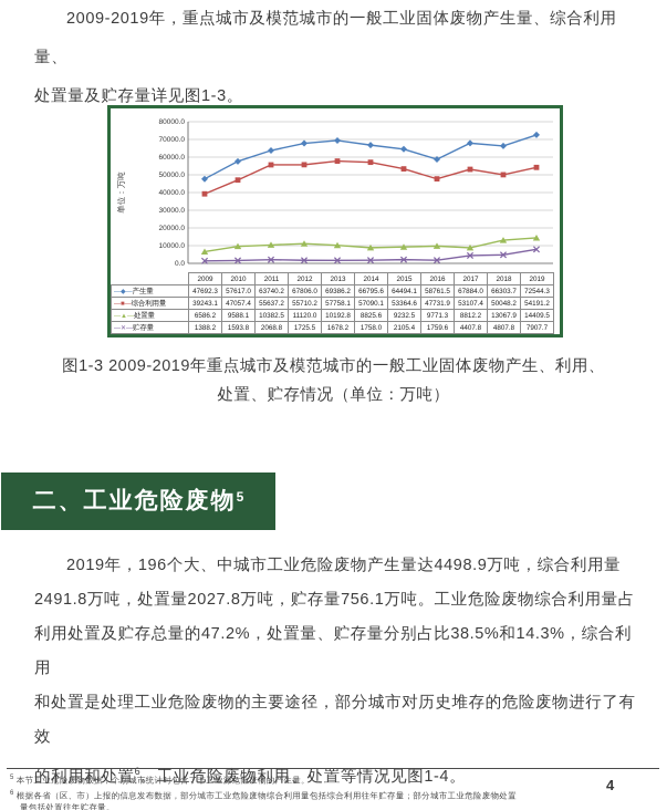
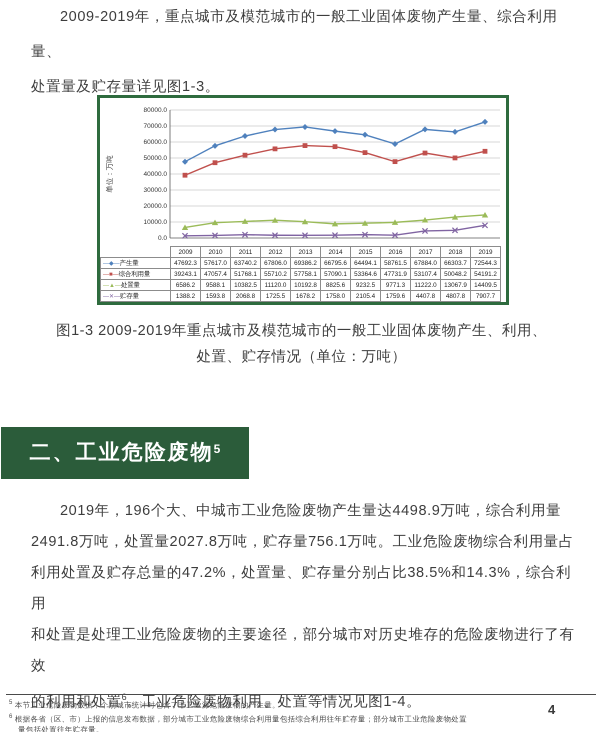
综合利用量/2011: 55637.2 -> 51768.1
处置量/2017: 8812.2 -> 11222.0
